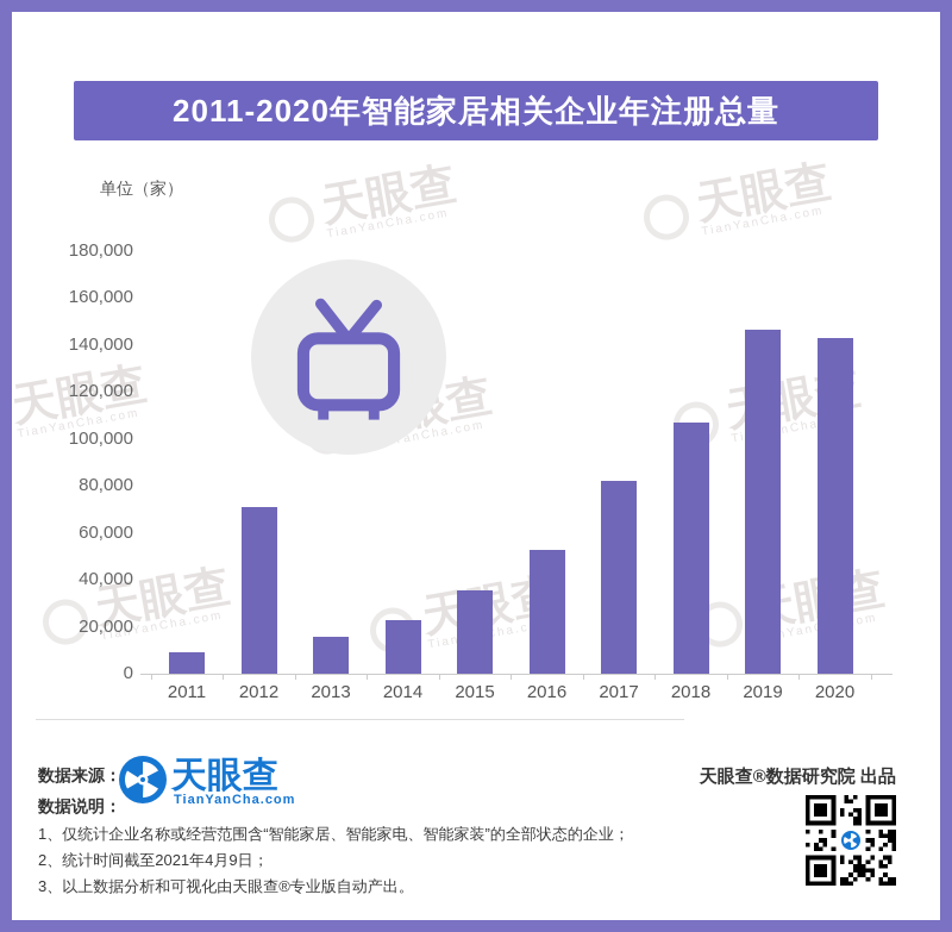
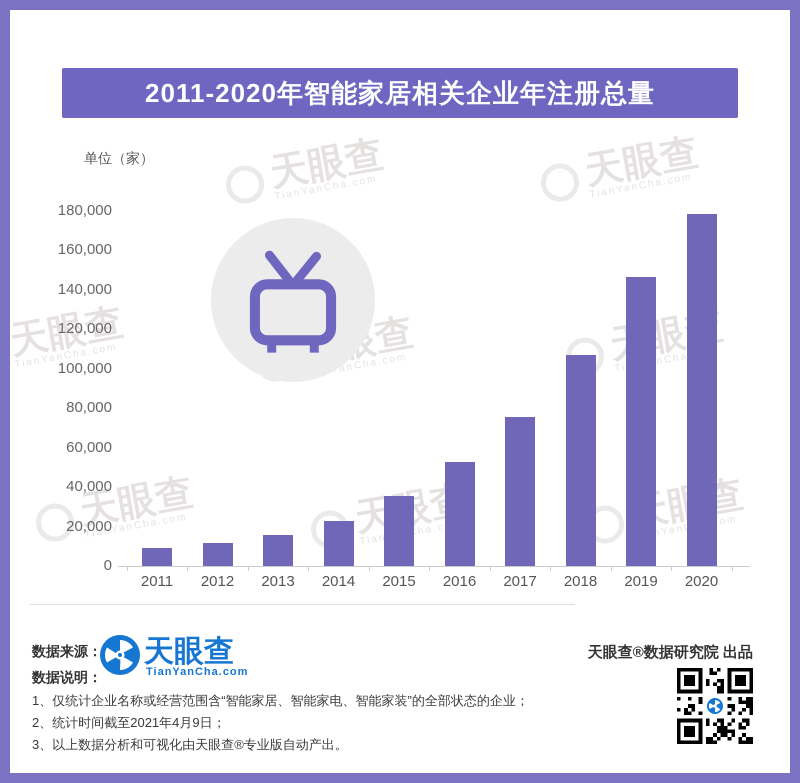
2012: 71000 -> 12000
2017: 82000 -> 76000
2020: 143000 -> 178000
